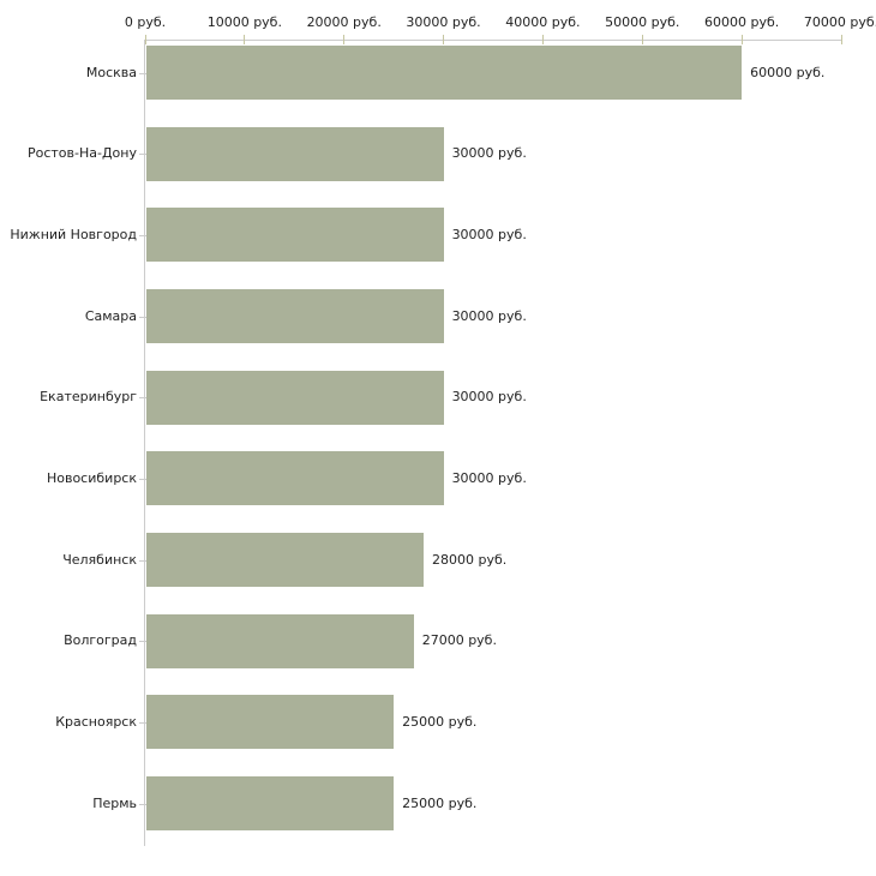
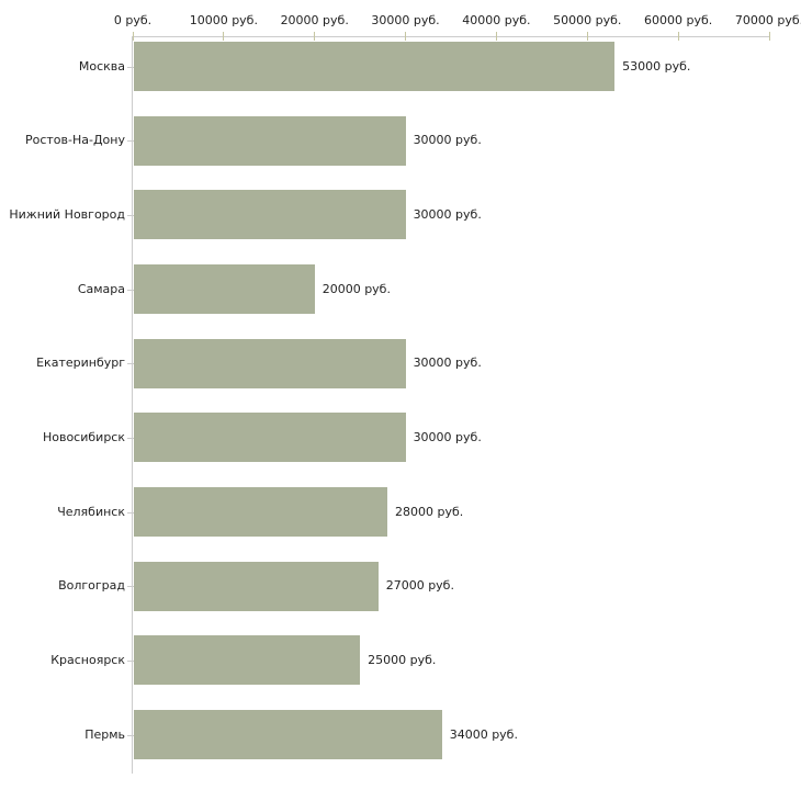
Москва: 60000 -> 53000
Самара: 30000 -> 20000
Пермь: 25000 -> 34000
